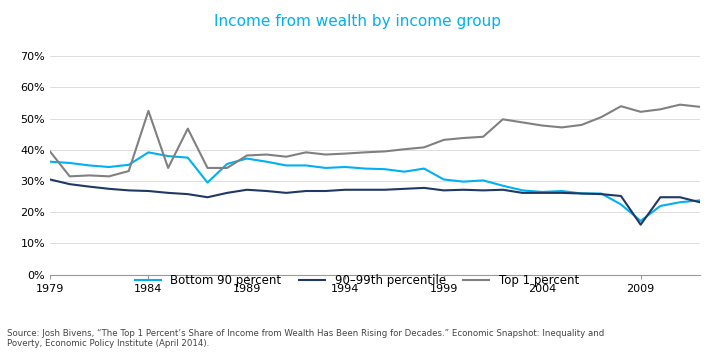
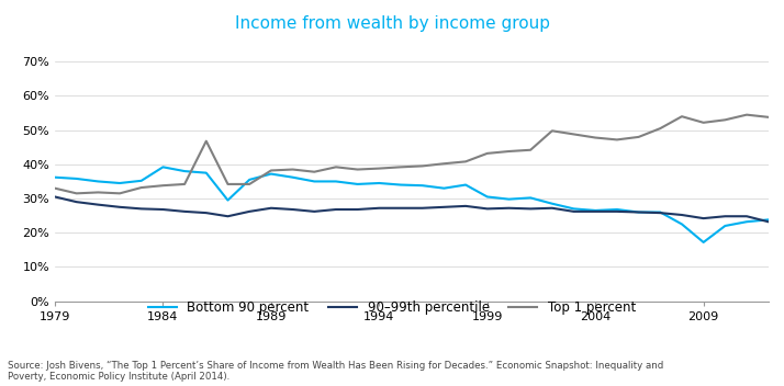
Top 1 percent/1979: 39.5% -> 33.0%
Top 1 percent/1984: 52.5% -> 33.8%
90–99th percentile/2009: 16.0% -> 24.2%
